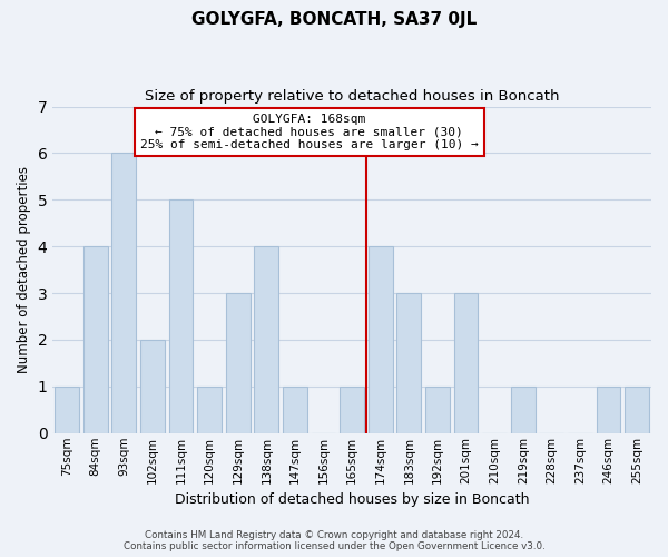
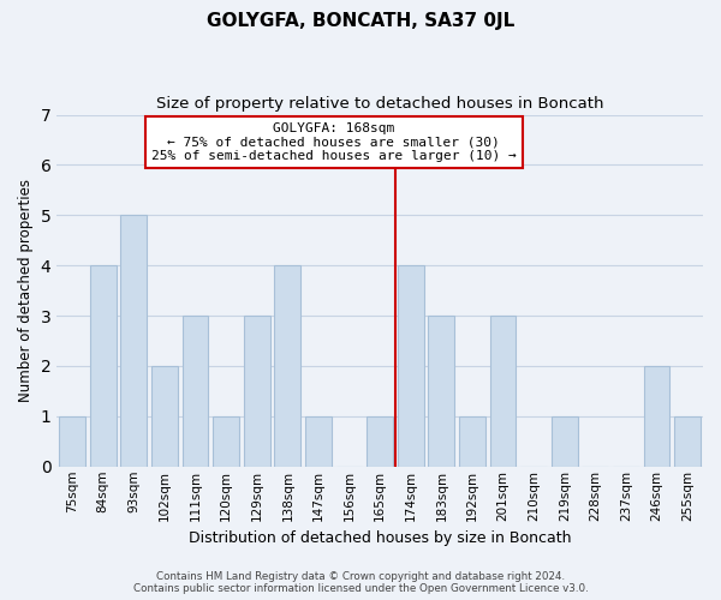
93sqm: 6 -> 5
111sqm: 5 -> 3
246sqm: 1 -> 2
